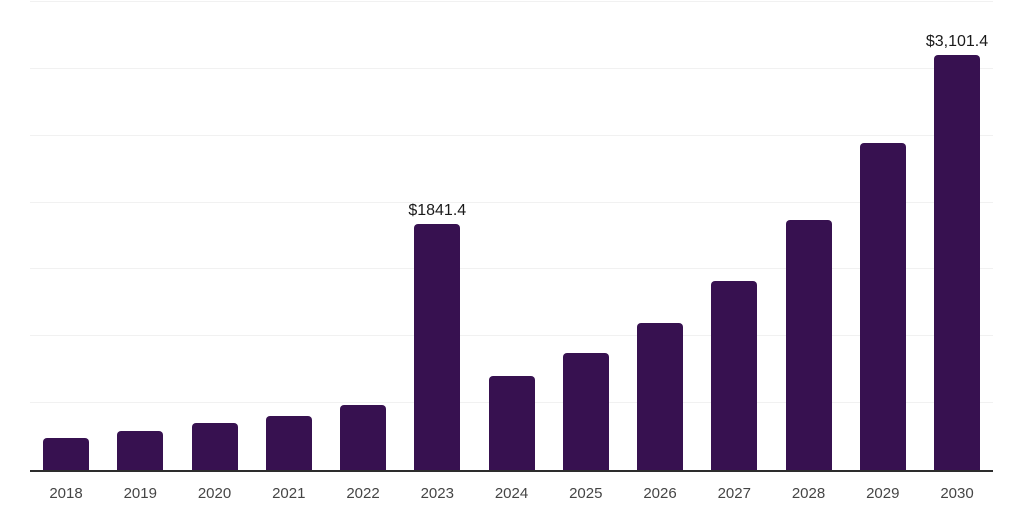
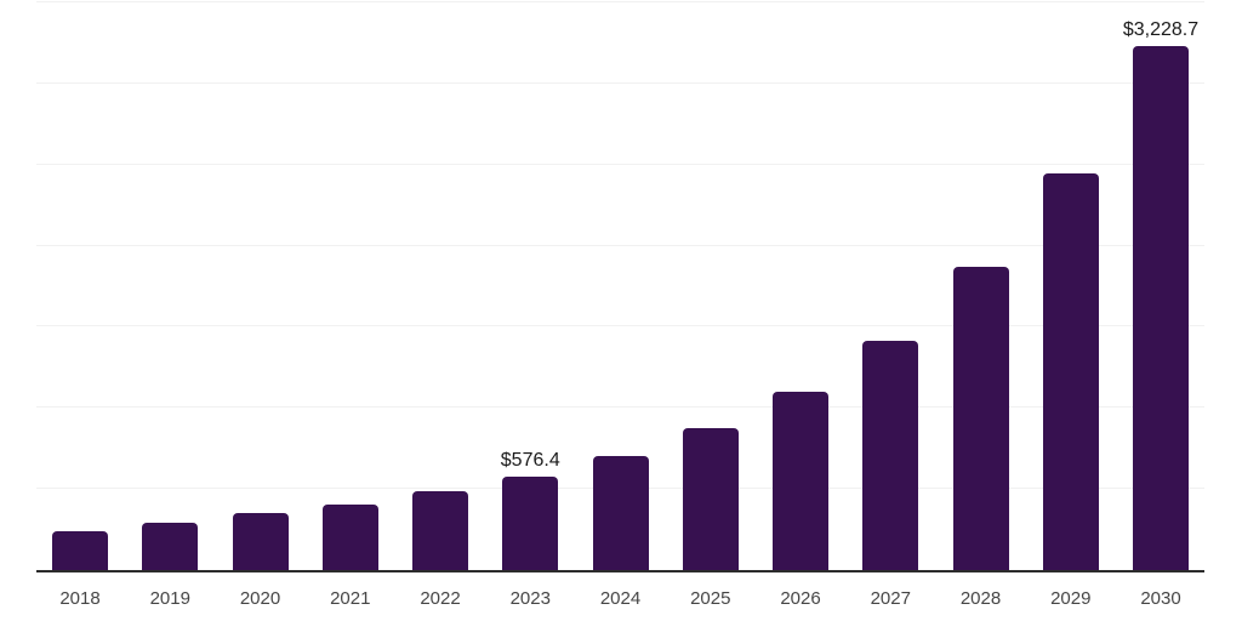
2023: $1841.4 -> $576.4
2030: $3,101.4 -> $3,228.7
